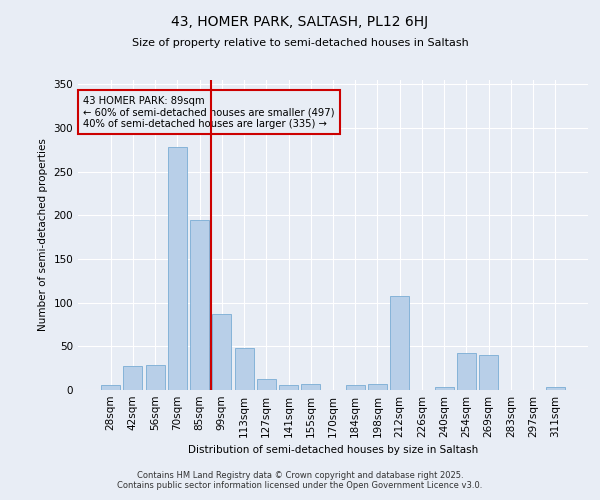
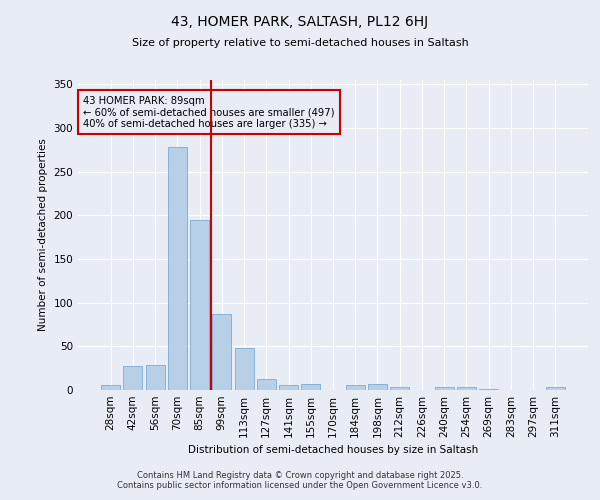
212sqm: 108 -> 3
254sqm: 42 -> 3
269sqm: 40 -> 1
